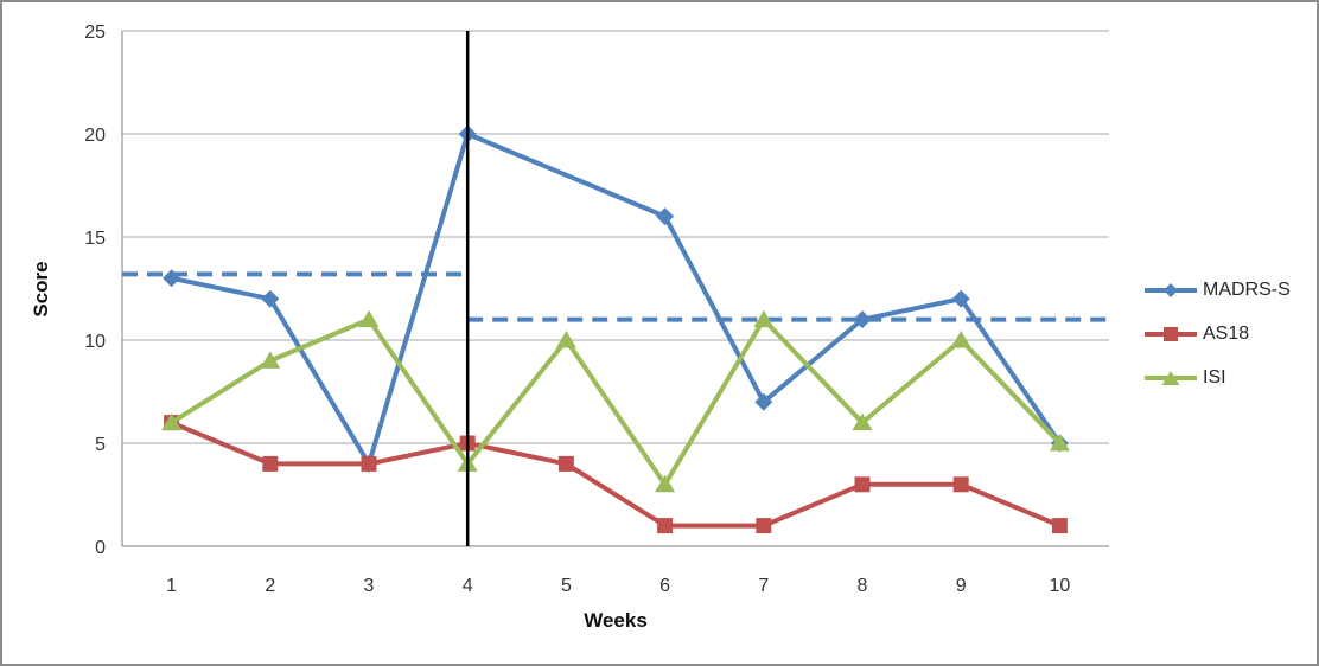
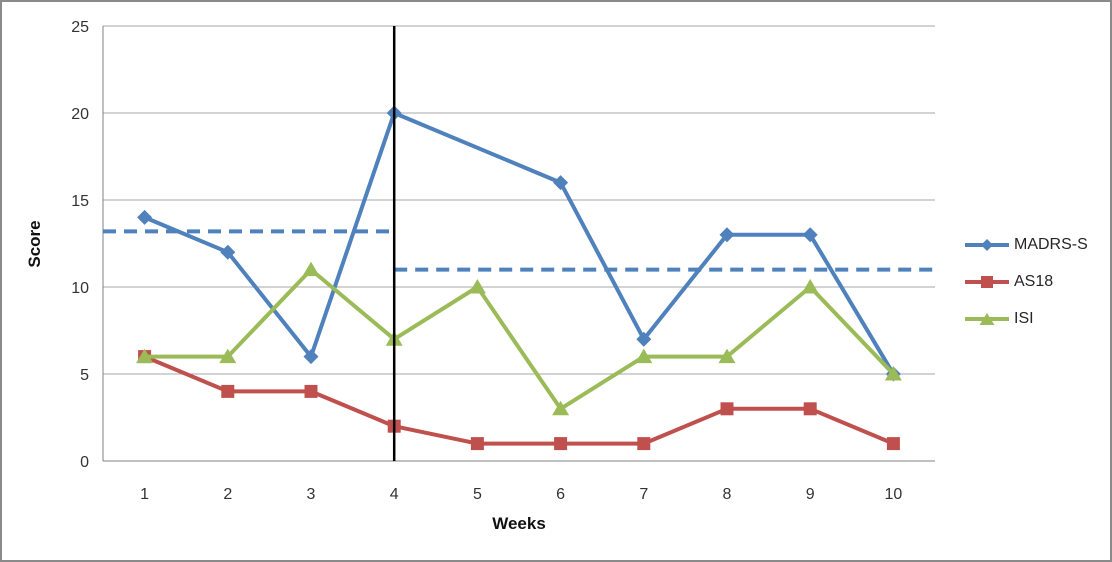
MADRS-S/1: 13 -> 14
ISI/2: 9 -> 6
MADRS-S/3: 4 -> 6
AS18/4: 5 -> 2
ISI/4: 4 -> 7
AS18/5: 4 -> 1
ISI/7: 11 -> 6
MADRS-S/8: 11 -> 13
MADRS-S/9: 12 -> 13
